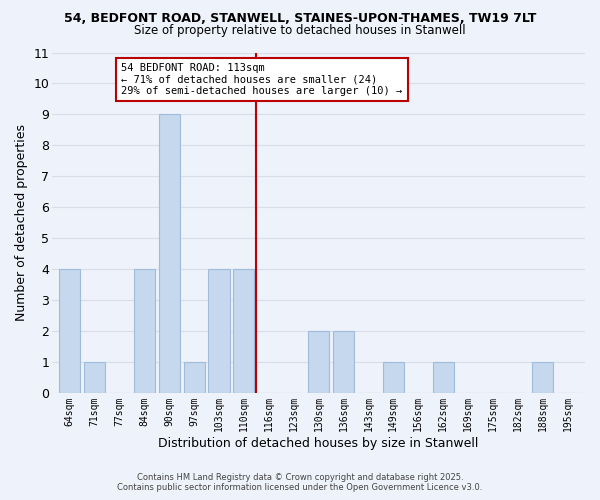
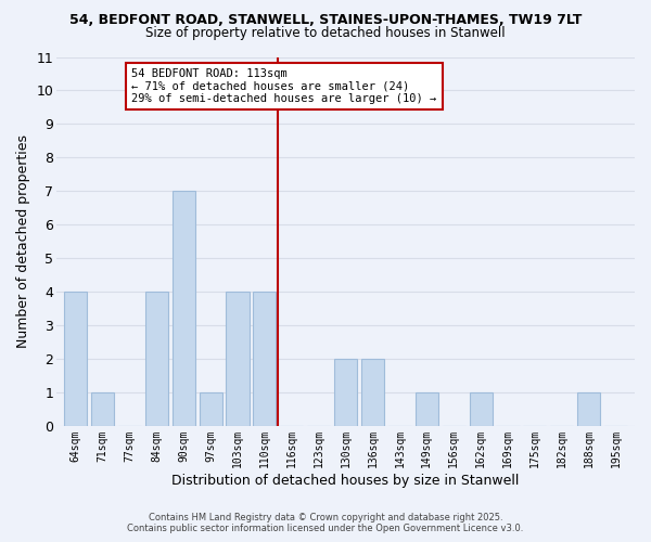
90sqm: 9 -> 7
